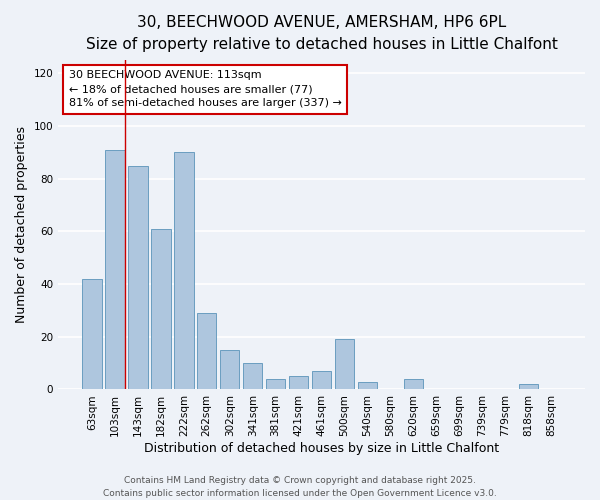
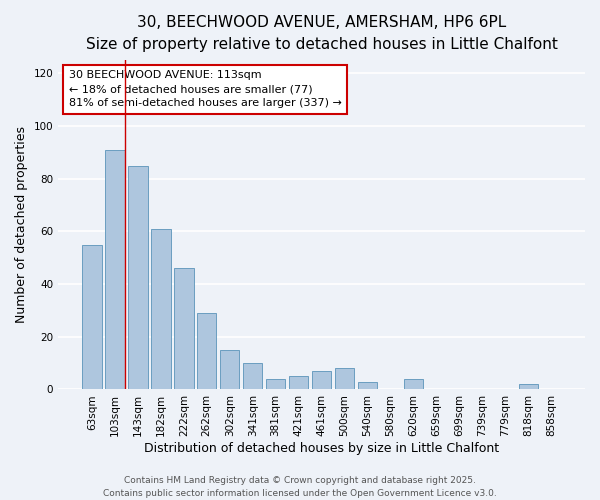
63sqm: 42 -> 55
222sqm: 90 -> 46
500sqm: 19 -> 8
